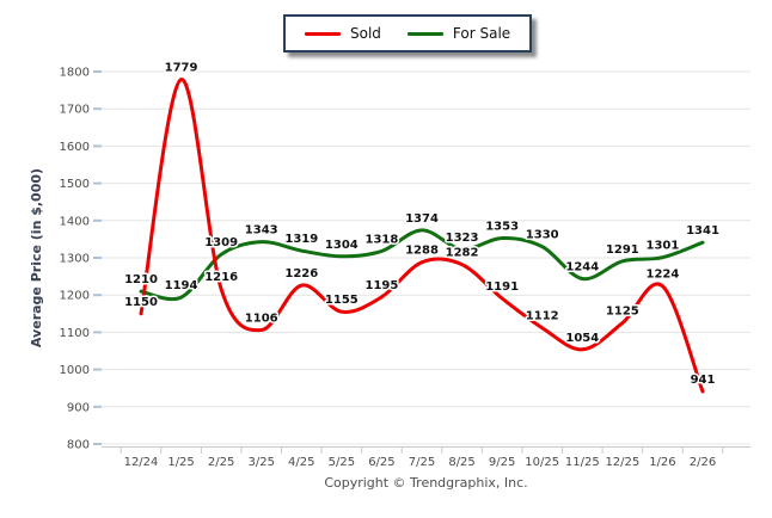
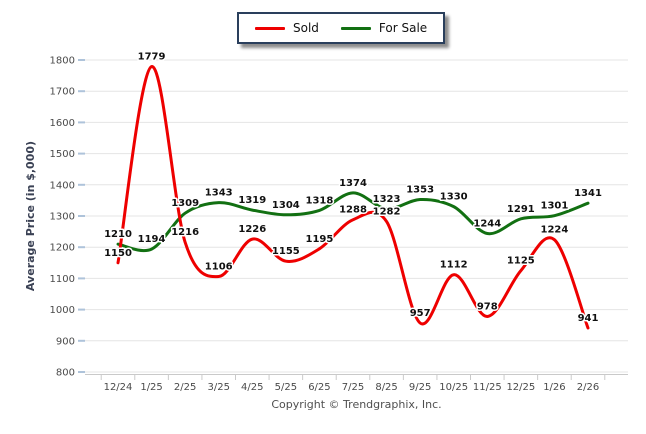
Sold/9/25: 1191 -> 957
Sold/11/25: 1054 -> 978
